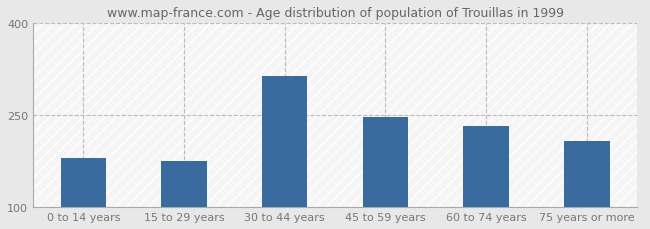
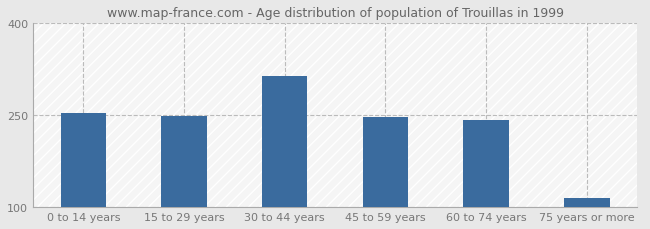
0 to 14 years: 180 -> 253
15 to 29 years: 176 -> 248
60 to 74 years: 232 -> 242
75 years or more: 208 -> 115
